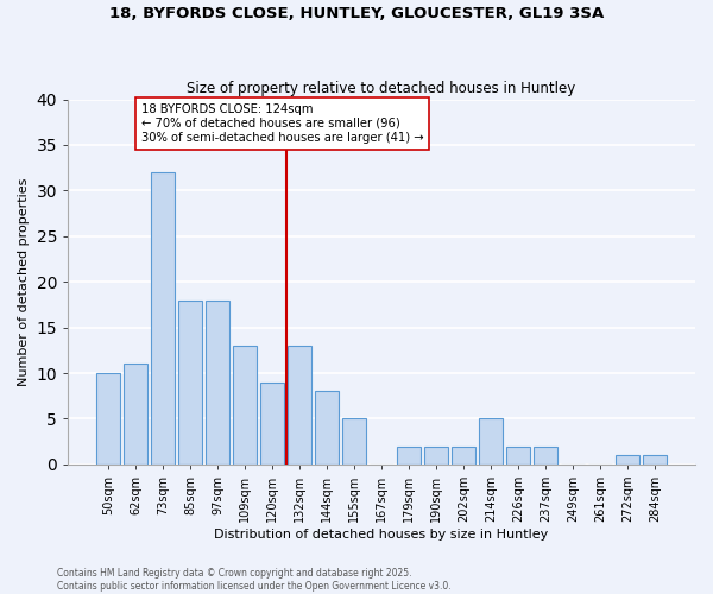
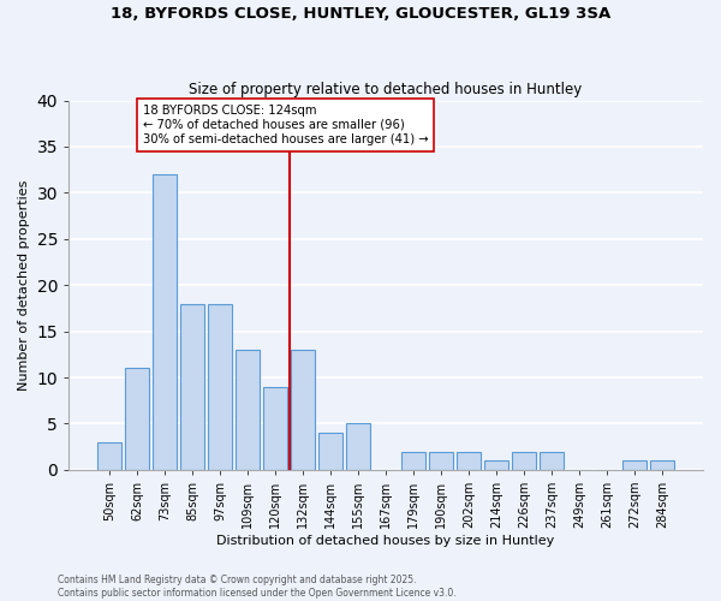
50sqm: 10 -> 3
144sqm: 8 -> 4
214sqm: 5 -> 1
